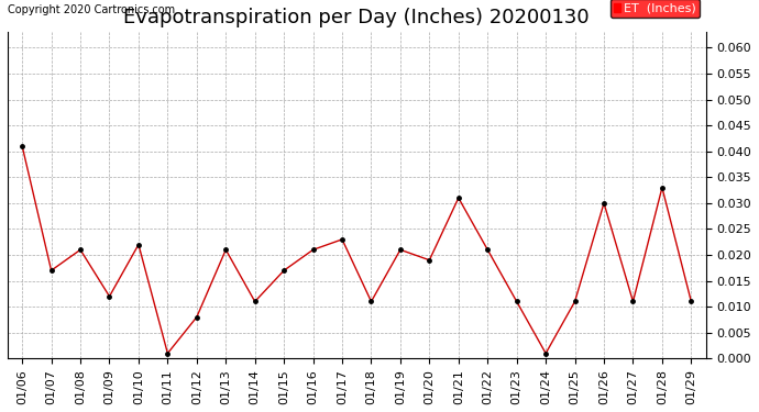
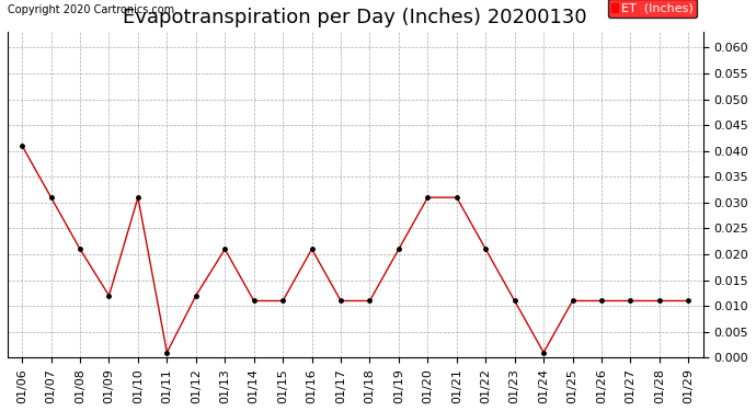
01/07: 0.017 -> 0.031
01/10: 0.022 -> 0.031
01/12: 0.008 -> 0.012
01/15: 0.017 -> 0.011
01/17: 0.023 -> 0.011
01/20: 0.019 -> 0.031
01/26: 0.030 -> 0.011
01/28: 0.033 -> 0.011
